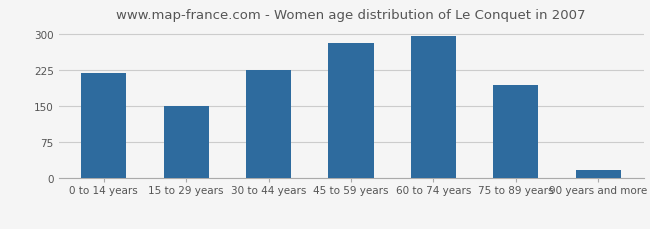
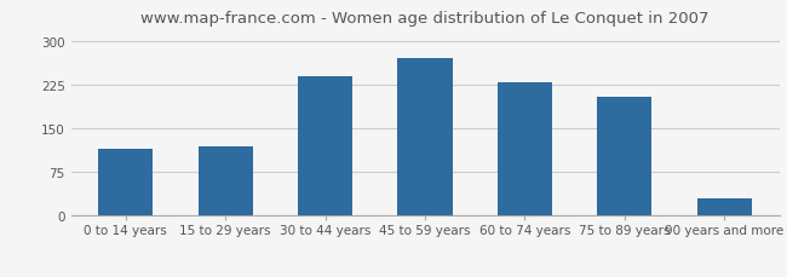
0 to 14 years: 218 -> 115
15 to 29 years: 151 -> 120
30 to 44 years: 224 -> 240
45 to 59 years: 282 -> 270
60 to 74 years: 295 -> 230
75 to 89 years: 193 -> 205
90 years and more: 18 -> 30
